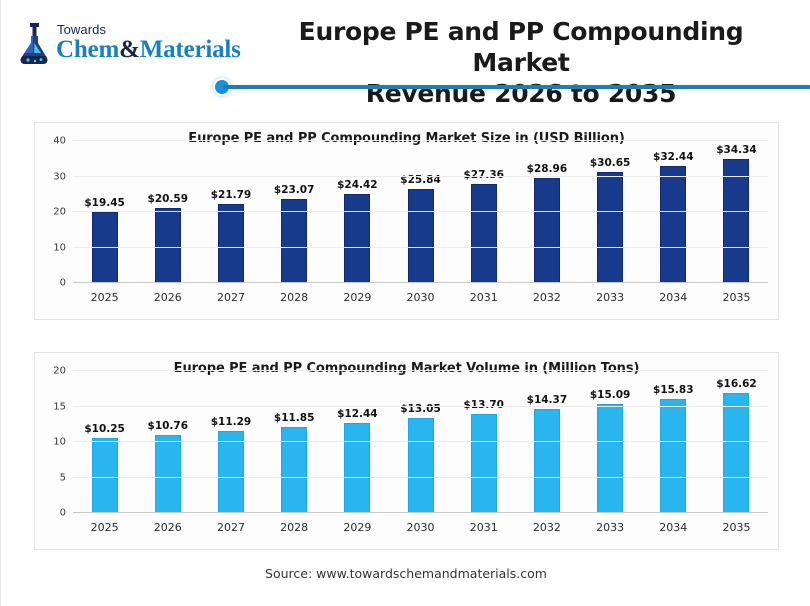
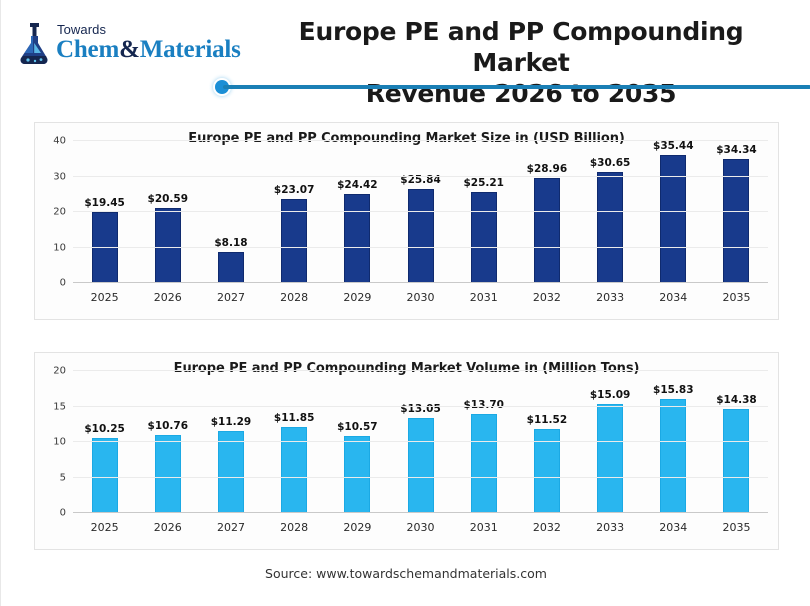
Europe PE and PP Compounding Market Size in (USD Billion)/2027: $21.79 -> $8.18
Europe PE and PP Compounding Market Size in (USD Billion)/2031: $27.36 -> $25.21
Europe PE and PP Compounding Market Size in (USD Billion)/2034: $32.44 -> $35.44
Europe PE and PP Compounding Market Volume in (Million Tons)/2029: $12.44 -> $10.57
Europe PE and PP Compounding Market Volume in (Million Tons)/2032: $14.37 -> $11.52
Europe PE and PP Compounding Market Volume in (Million Tons)/2035: $16.62 -> $14.38
